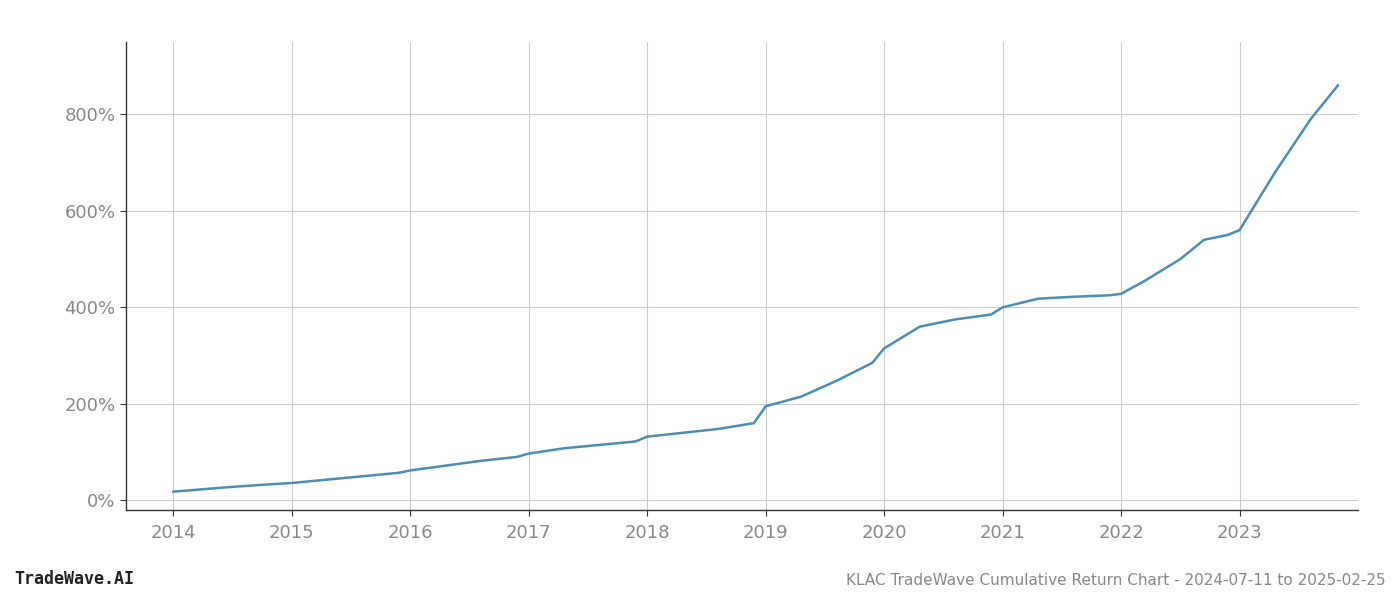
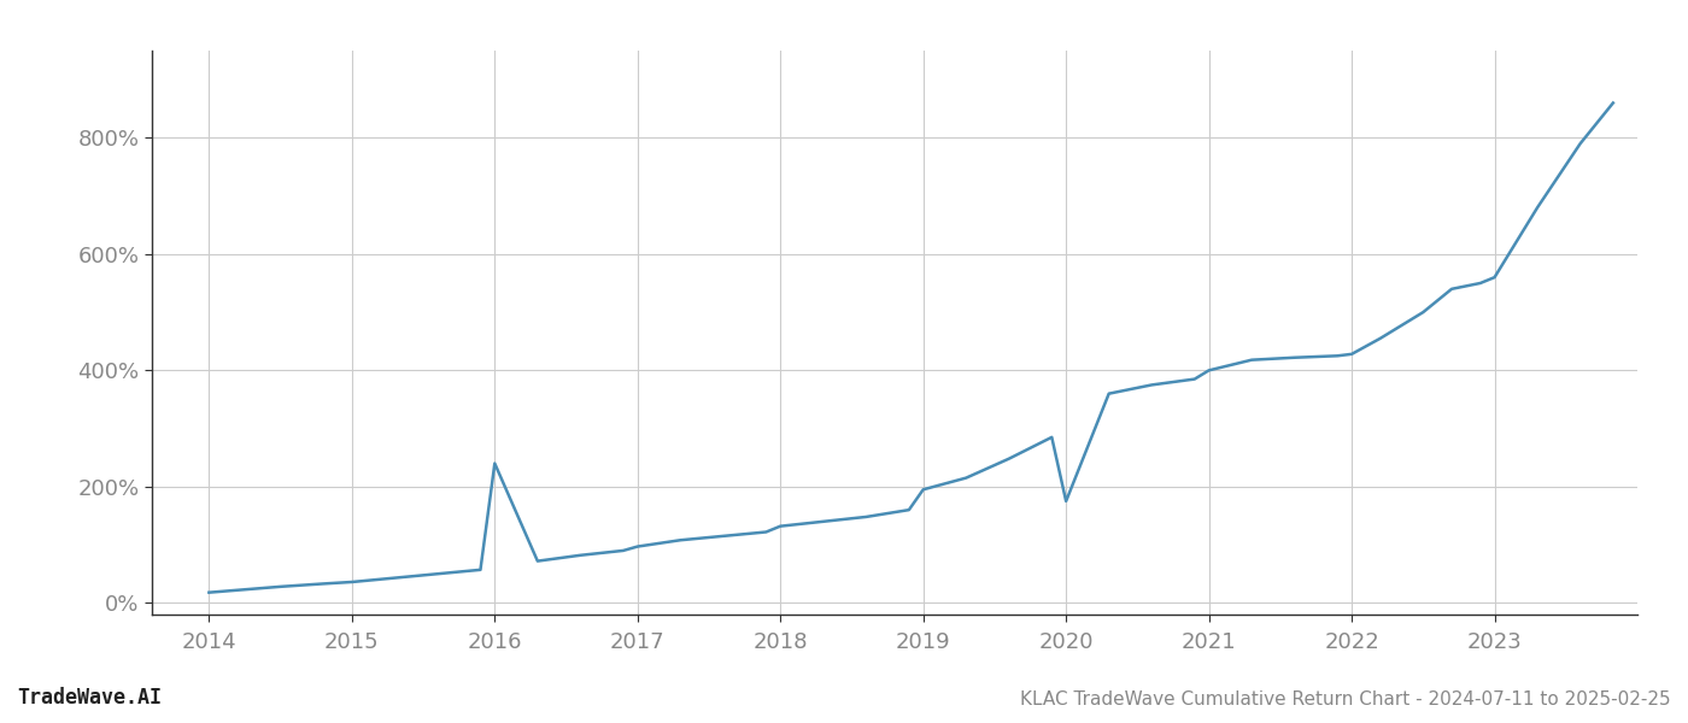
2016: 62% -> 240%
2020: 315% -> 175%
